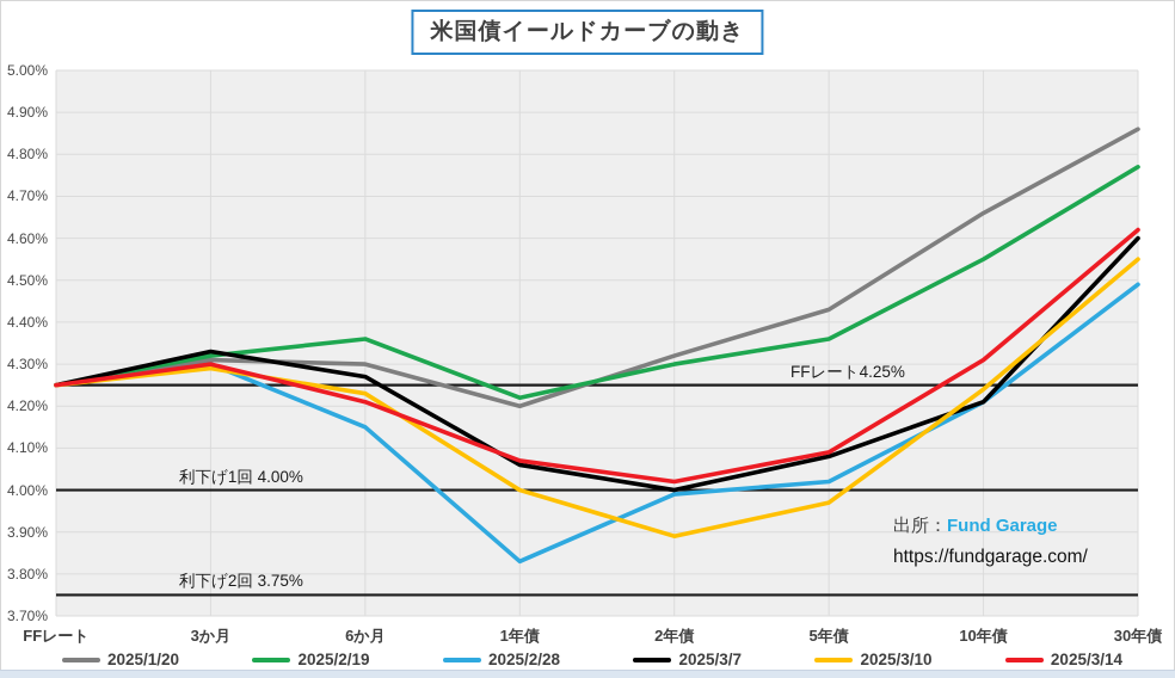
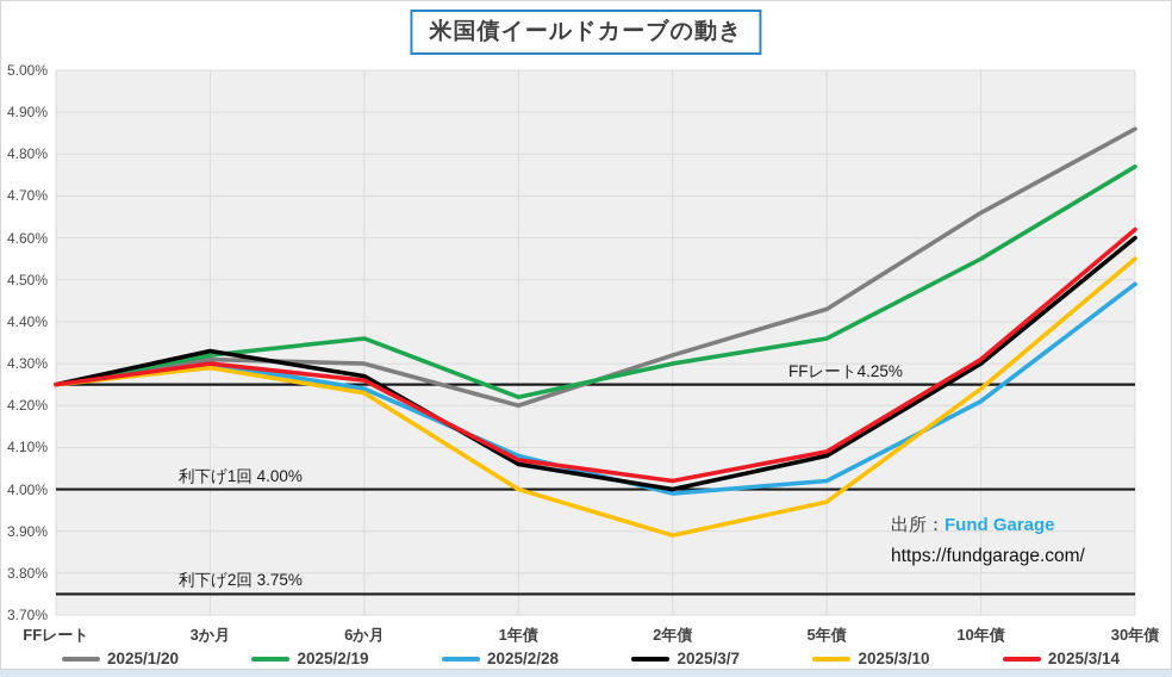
2025/2/28/6か月: 4.15% -> 4.24%
2025/3/14/6か月: 4.21% -> 4.26%
2025/2/28/1年債: 3.83% -> 4.08%
2025/3/7/10年債: 4.21% -> 4.30%
